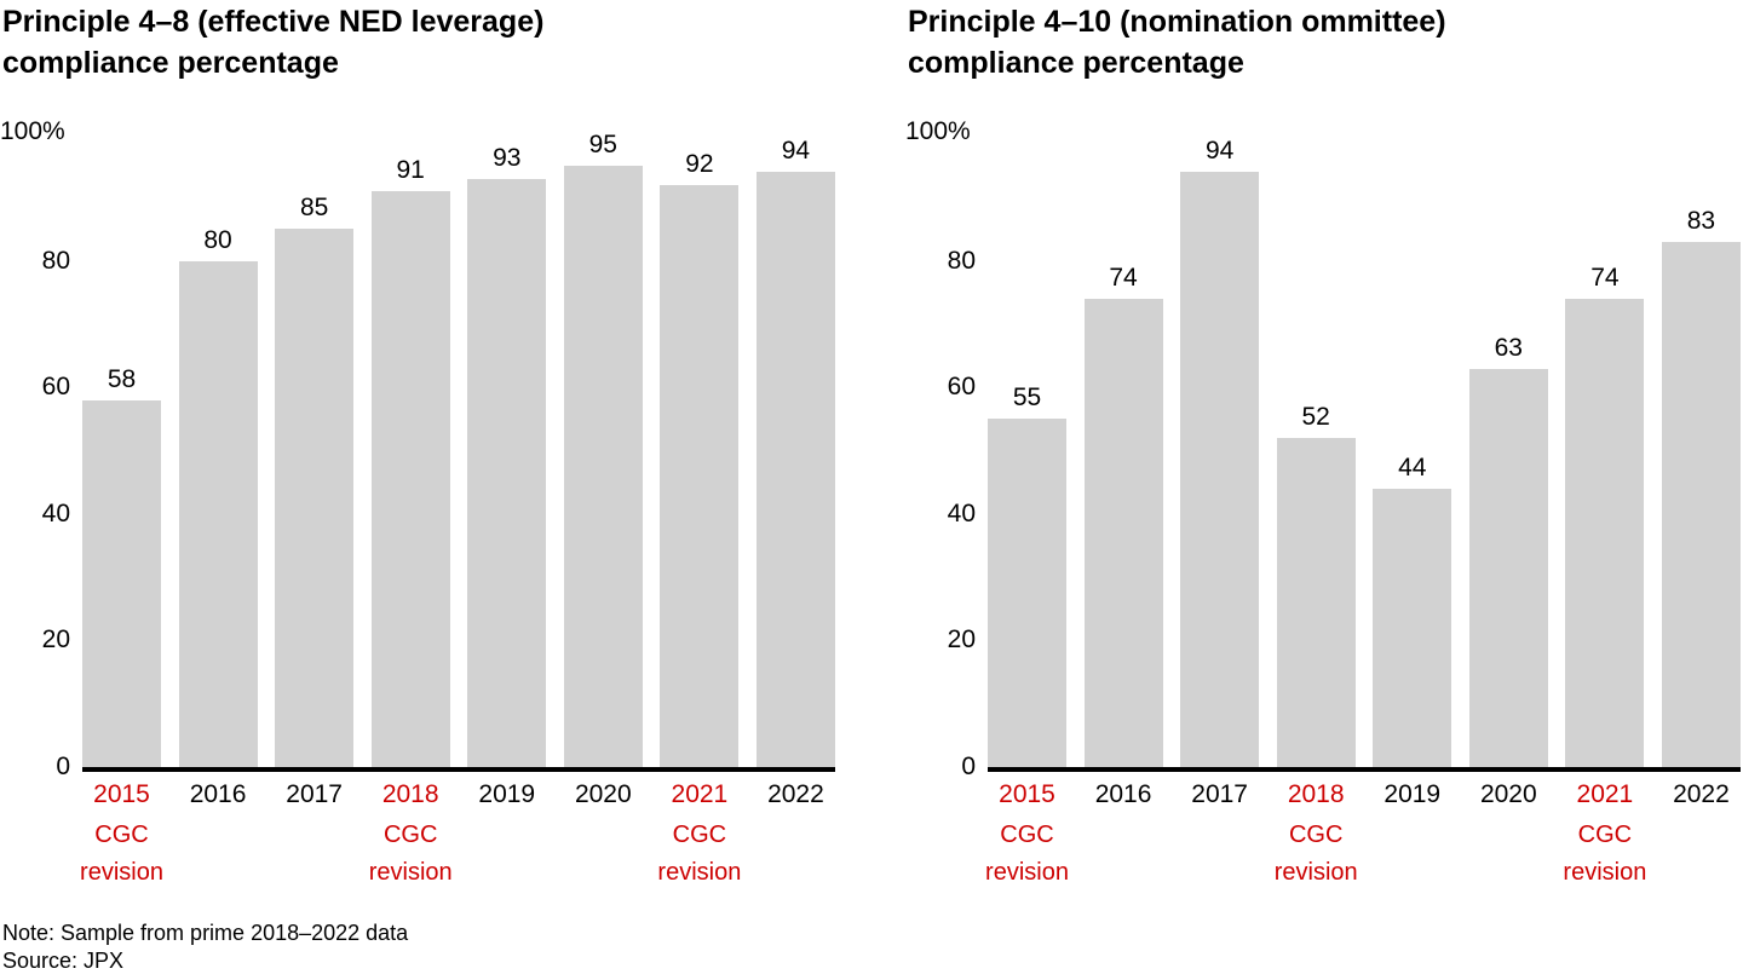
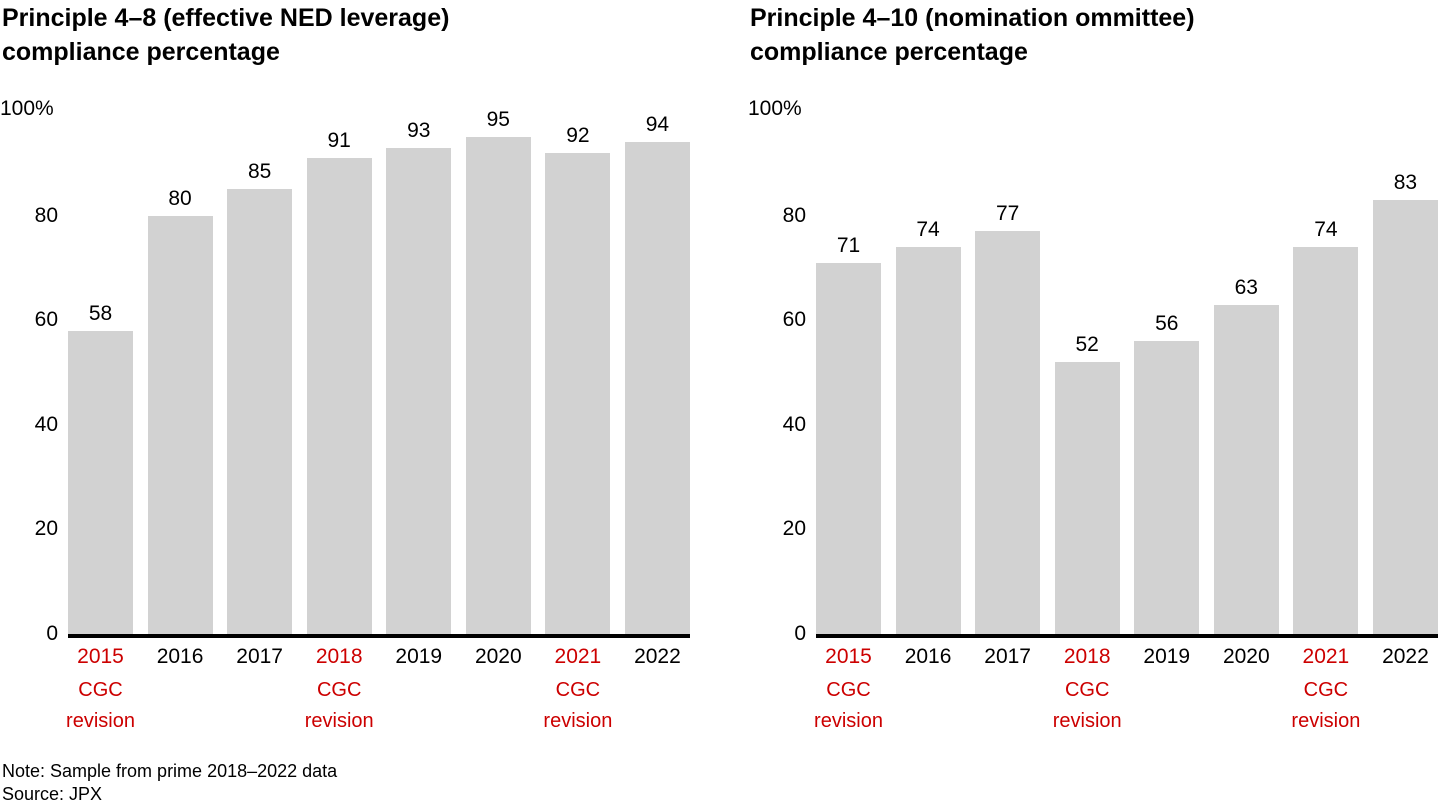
Principle 4–10 (nomination ommittee) compliance percentage/2015: 55 -> 71
Principle 4–10 (nomination ommittee) compliance percentage/2017: 94 -> 77
Principle 4–10 (nomination ommittee) compliance percentage/2019: 44 -> 56
